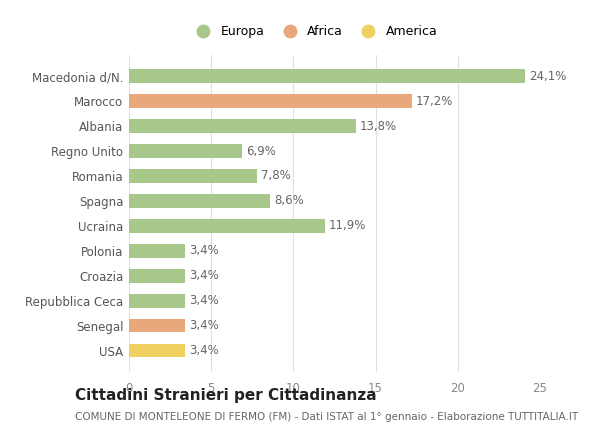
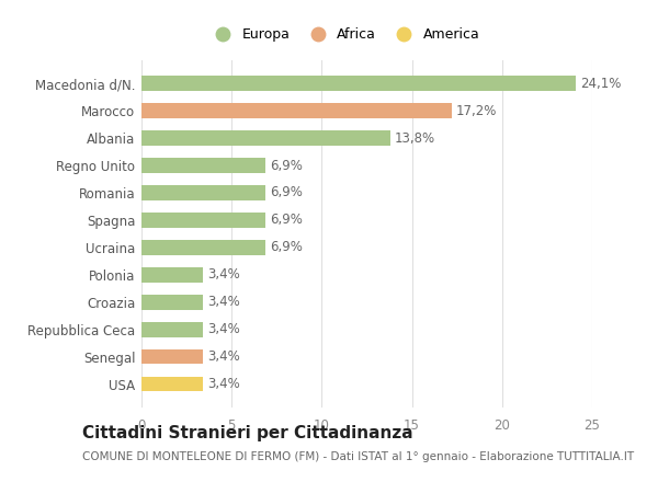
Romania: 7,8% -> 6,9%
Spagna: 8,6% -> 6,9%
Ucraina: 11,9% -> 6,9%
